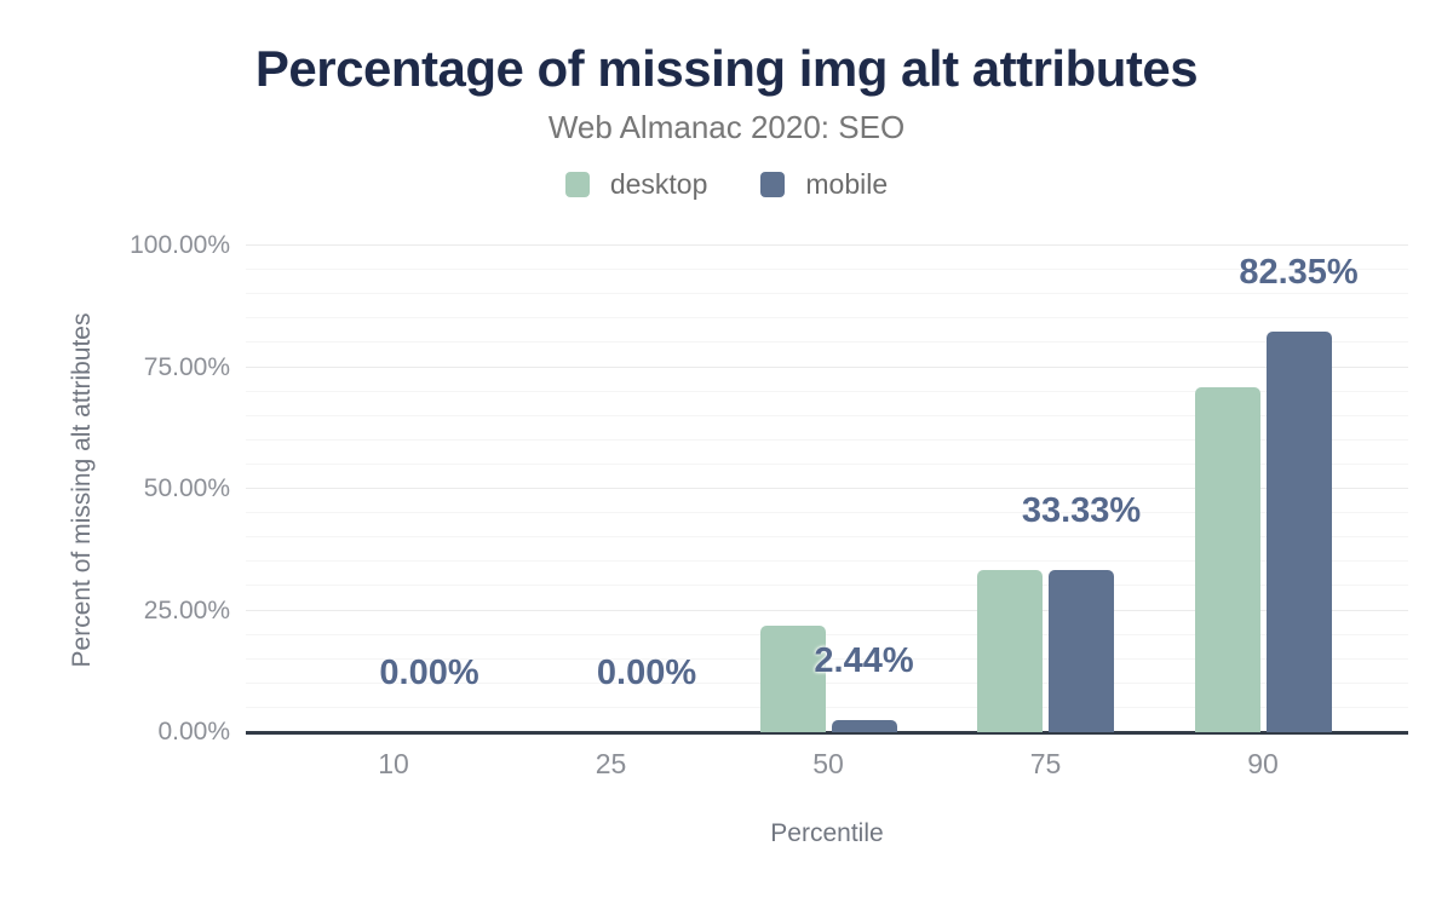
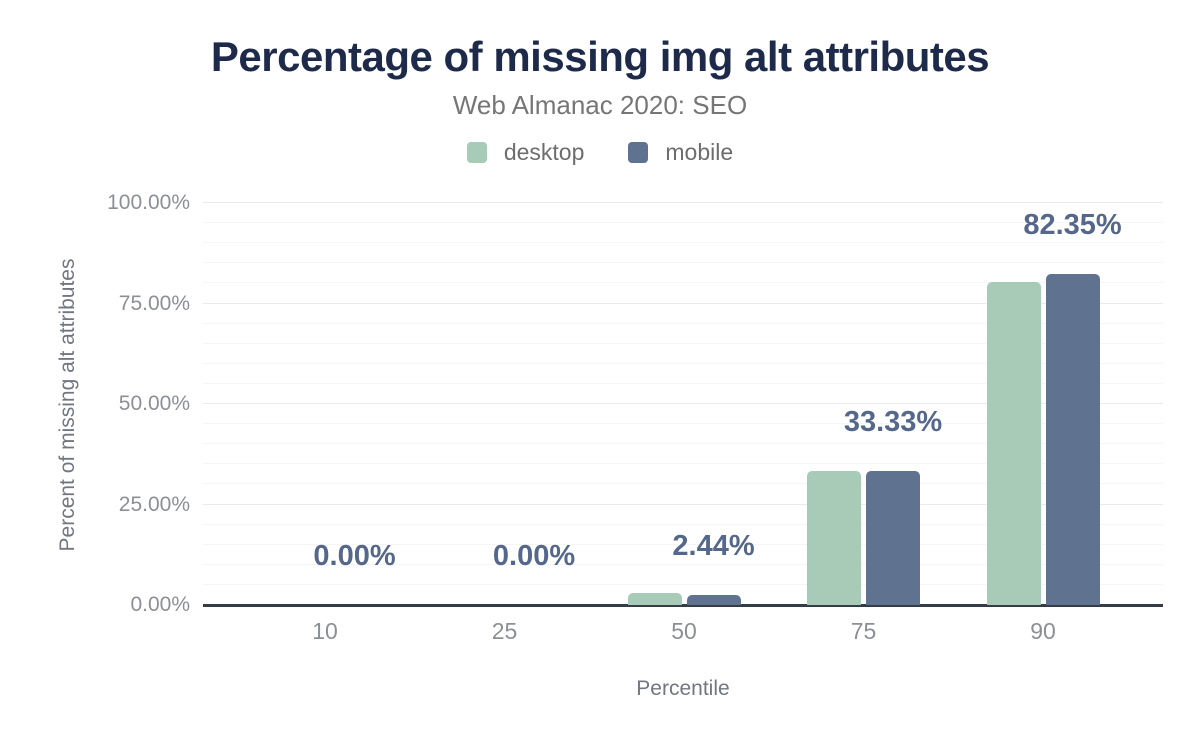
desktop/50: 22% -> 3%
desktop/90: 71% -> 80%
